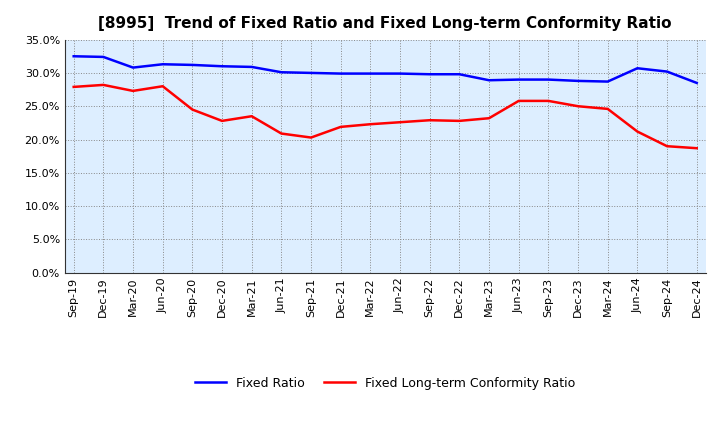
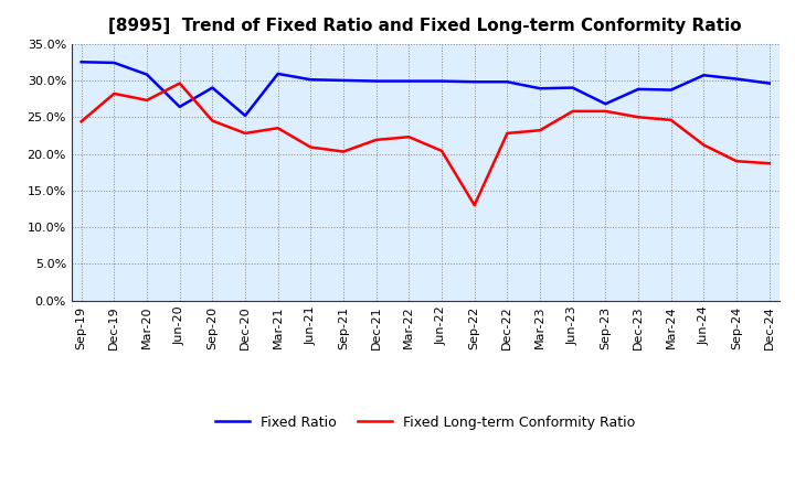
Fixed Long-term Conformity Ratio/Sep-19: 27.9% -> 24.4%
Fixed Ratio/Jun-20: 31.3% -> 26.4%
Fixed Long-term Conformity Ratio/Jun-20: 28.0% -> 29.6%
Fixed Ratio/Sep-20: 31.2% -> 29.0%
Fixed Ratio/Dec-20: 31.0% -> 25.2%
Fixed Long-term Conformity Ratio/Jun-22: 22.6% -> 20.4%
Fixed Long-term Conformity Ratio/Sep-22: 22.9% -> 13.0%
Fixed Ratio/Sep-23: 29.0% -> 26.8%
Fixed Ratio/Dec-24: 28.5% -> 29.6%
